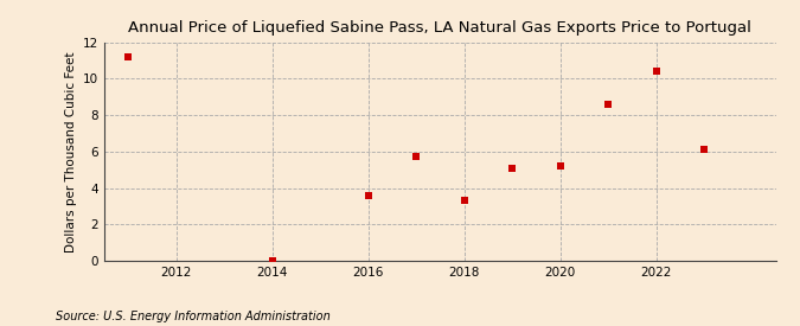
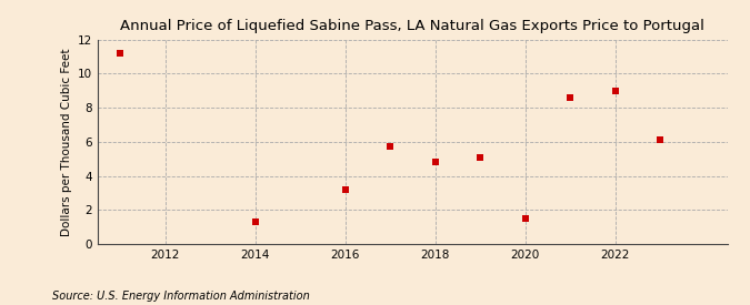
2014: 0.0 -> 1.3
2016: 3.6 -> 3.2
2018: 3.3 -> 4.8
2020: 5.2 -> 1.5
2022: 10.4 -> 9.0
